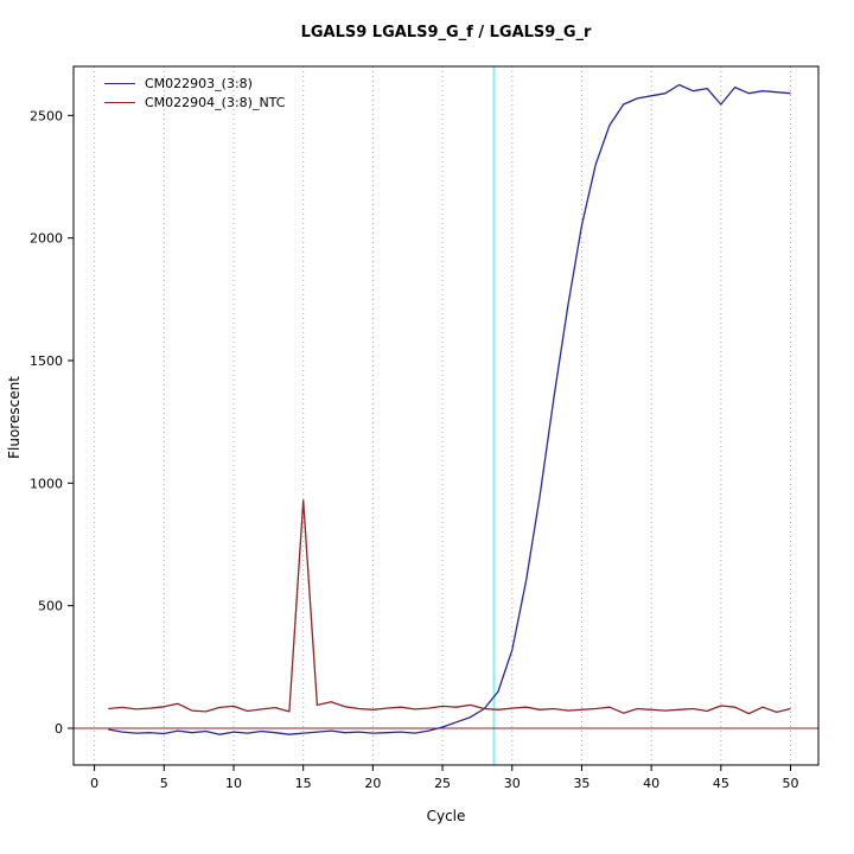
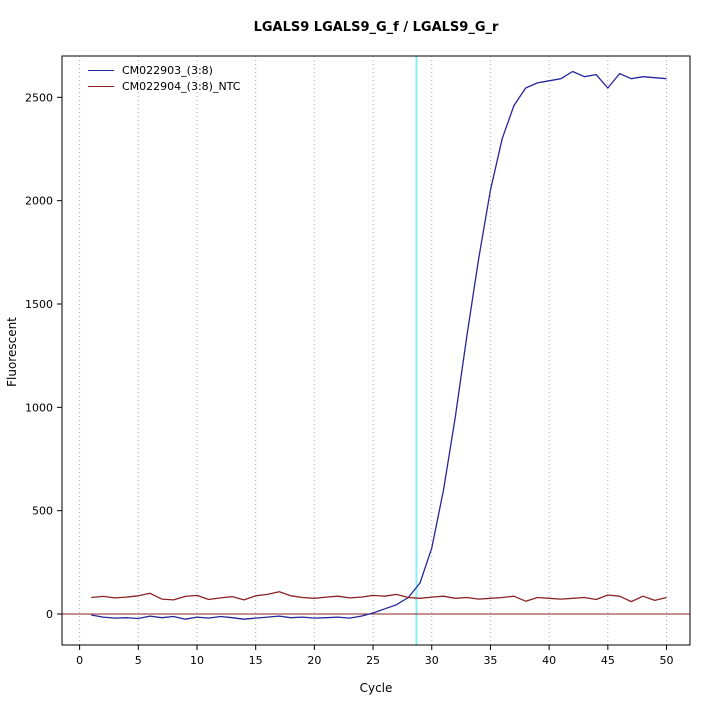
CM022904_(3:8)_NTC/15: 930 -> 90
